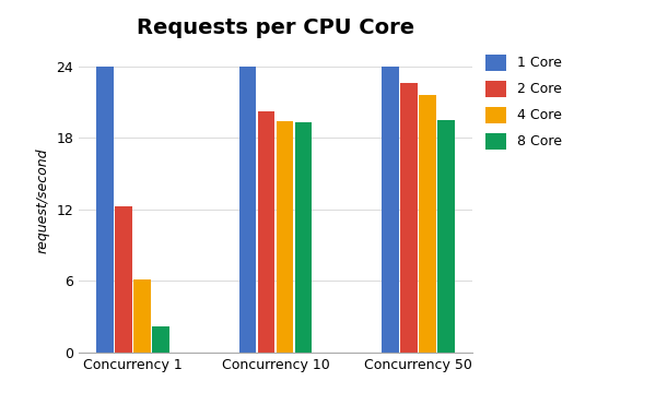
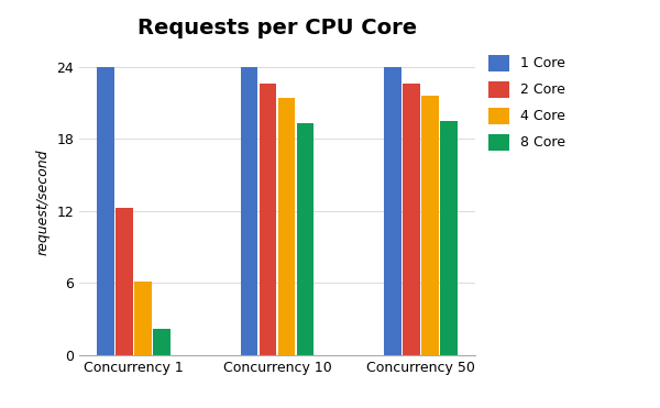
2 Core/Concurrency 10: 20.2 -> 22.6
4 Core/Concurrency 10: 19.4 -> 21.4
